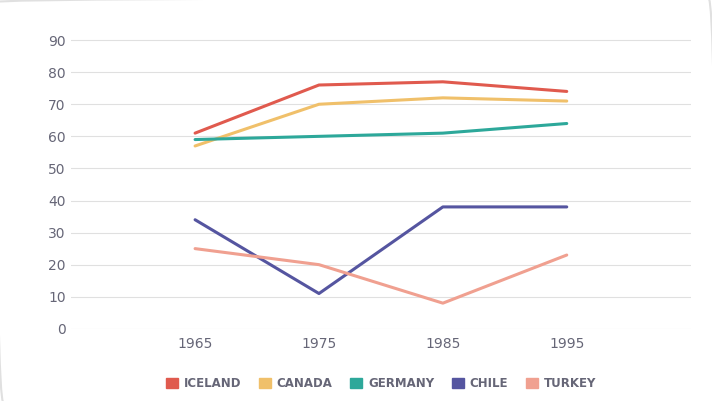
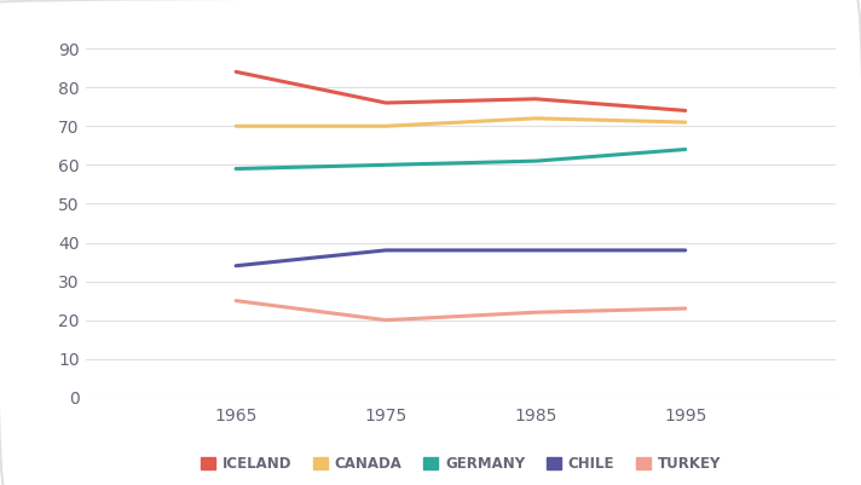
ICELAND/1965: 61 -> 84
CANADA/1965: 57 -> 70
CHILE/1975: 11 -> 38
TURKEY/1985: 8 -> 22
